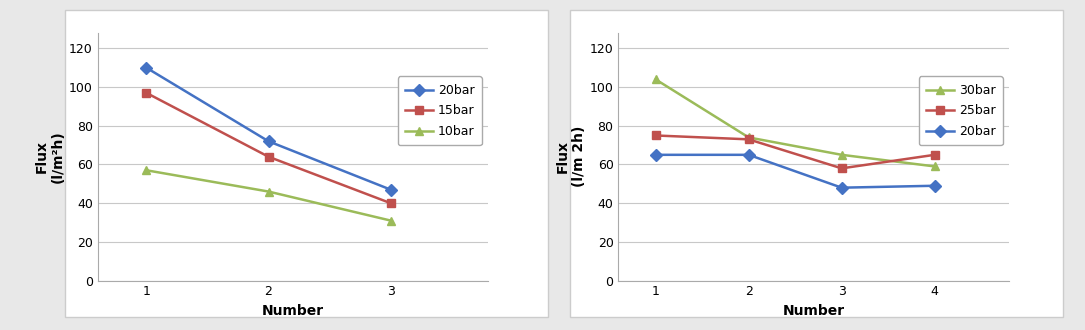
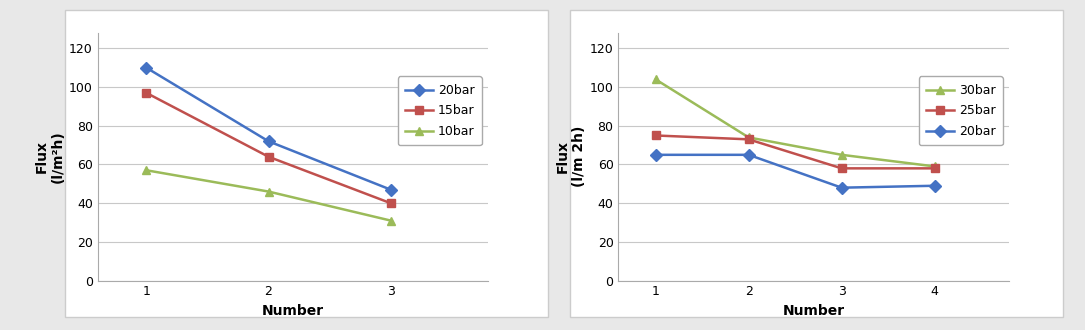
25bar/4: 65 -> 58
